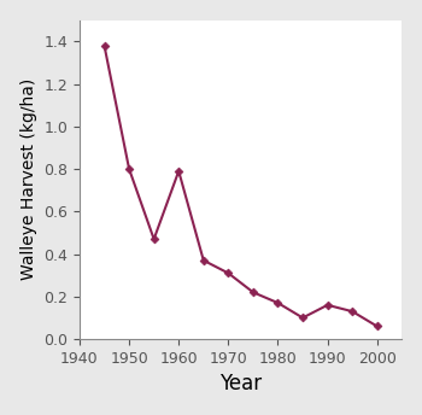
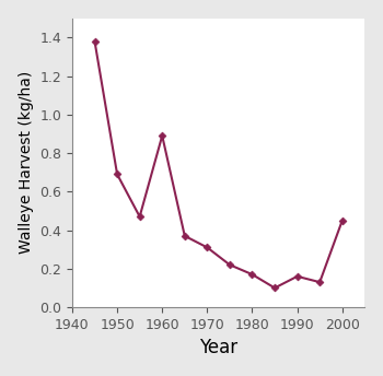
1950: 0.80 -> 0.69
1960: 0.79 -> 0.89
2000: 0.06 -> 0.45
